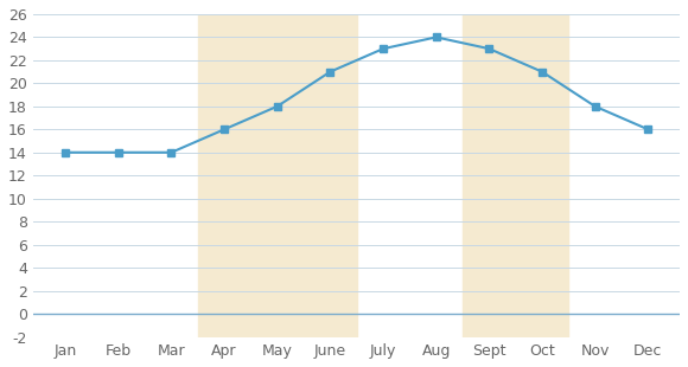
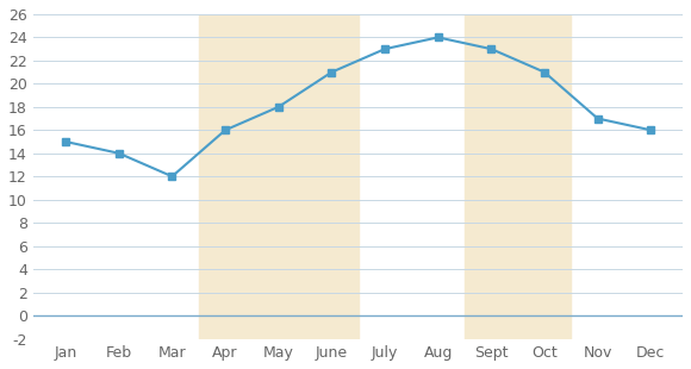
Jan: 14 -> 15
Mar: 14 -> 12
Nov: 18 -> 17
